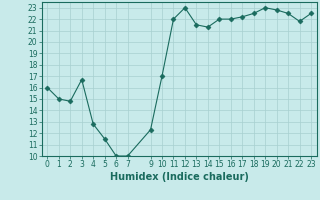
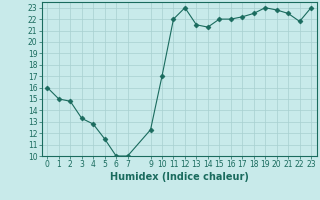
3: 16.7 -> 13.3
23: 22.5 -> 23.0
